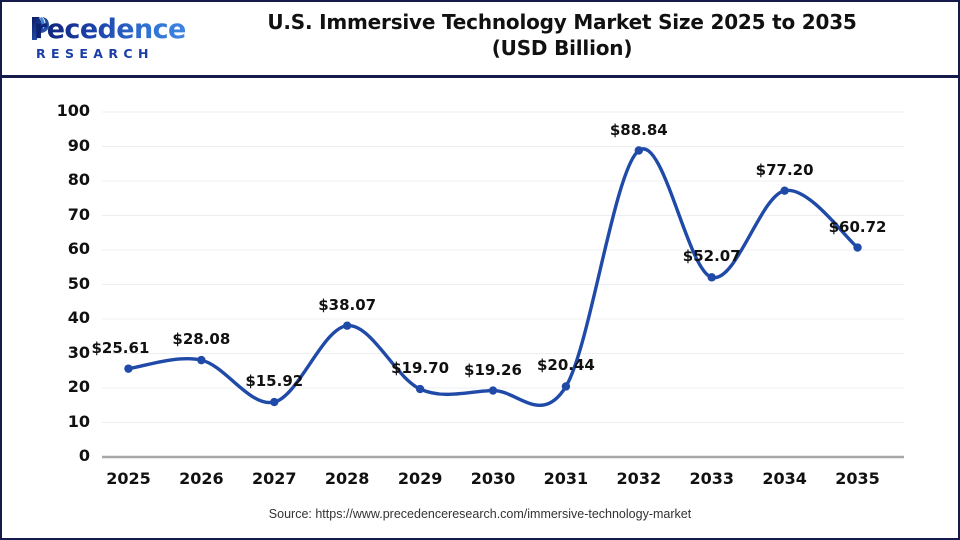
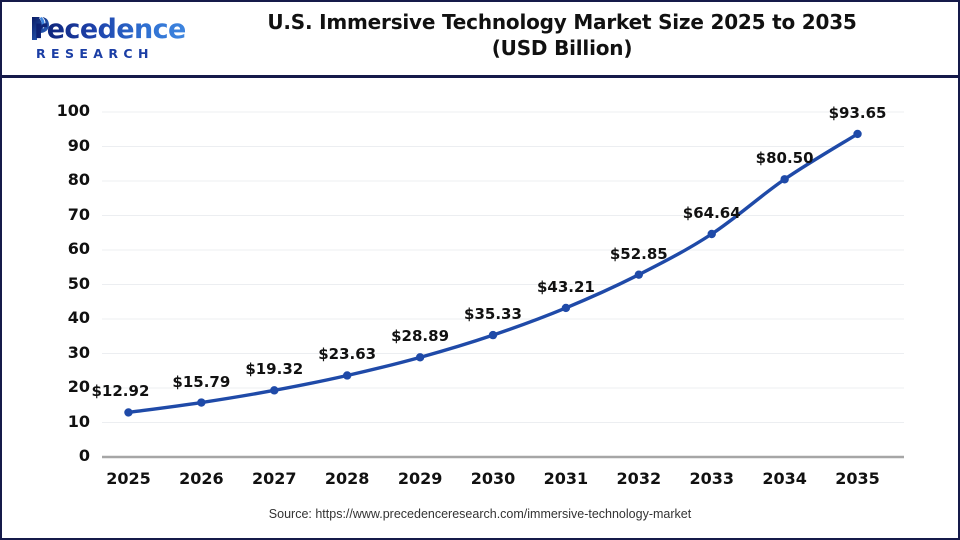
2025: $25.61 -> $12.92
2026: $28.08 -> $15.79
2027: $15.92 -> $19.32
2028: $38.07 -> $23.63
2029: $19.70 -> $28.89
2030: $19.26 -> $35.33
2031: $20.44 -> $43.21
2032: $88.84 -> $52.85
2033: $52.07 -> $64.64
2034: $77.20 -> $80.50
2035: $60.72 -> $93.65
